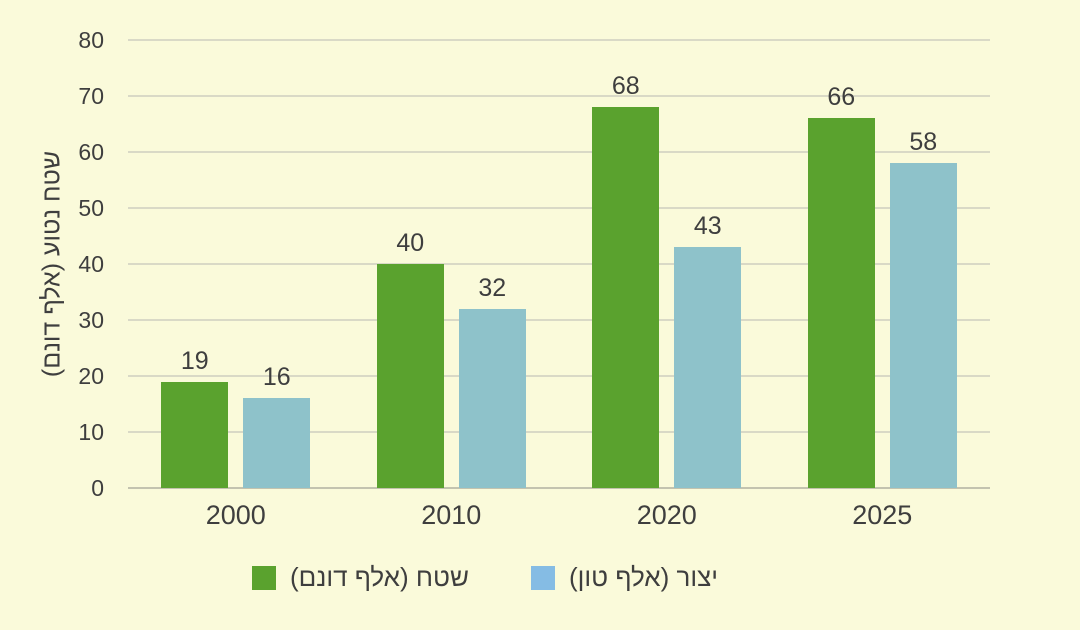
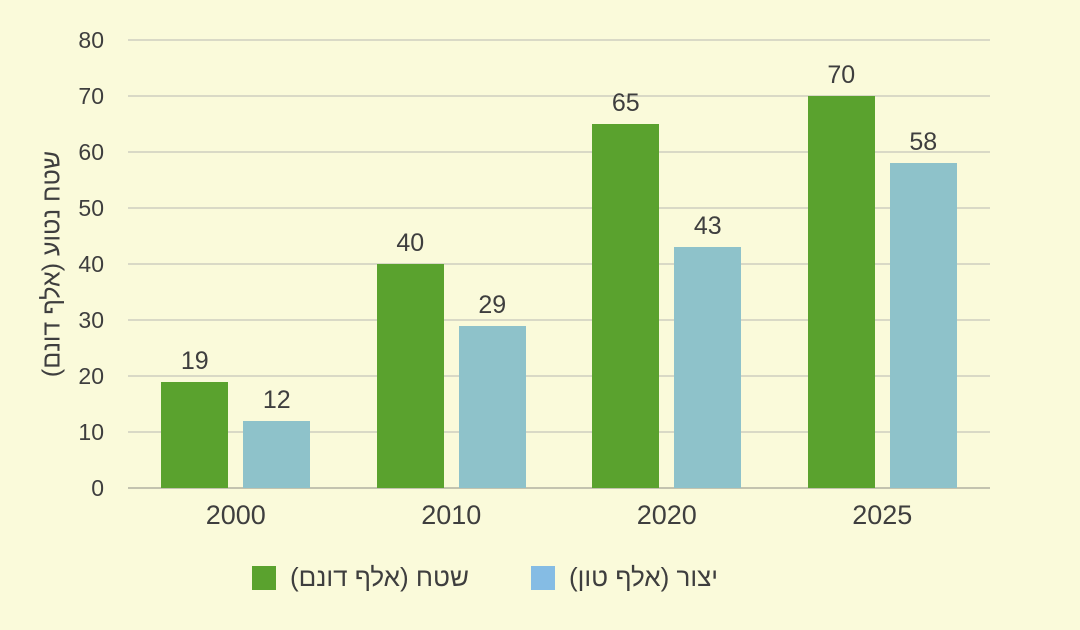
יצור (אלף טון)/2000: 16 -> 12
יצור (אלף טון)/2010: 32 -> 29
שטח (אלף דונם)/2020: 68 -> 65
שטח (אלף דונם)/2025: 66 -> 70
